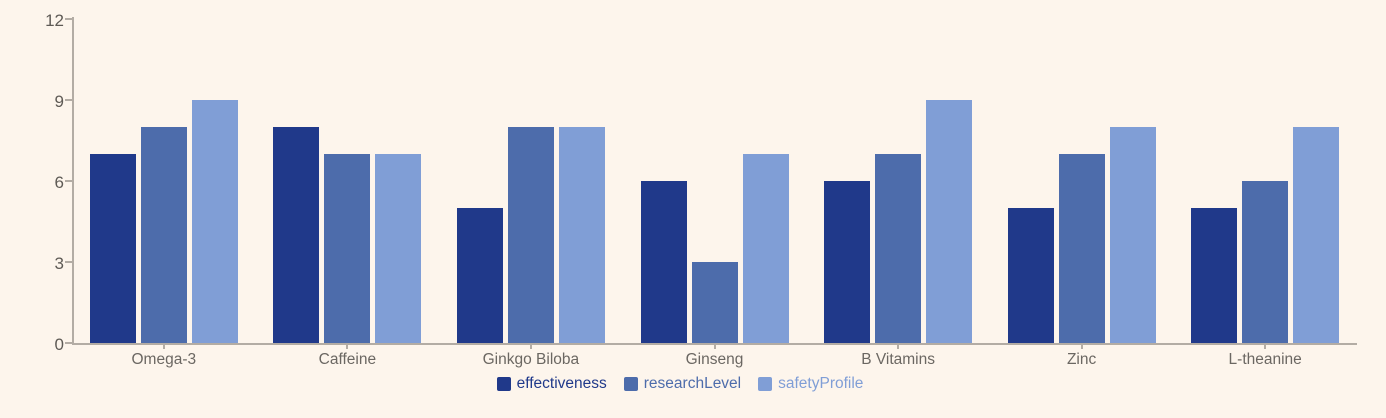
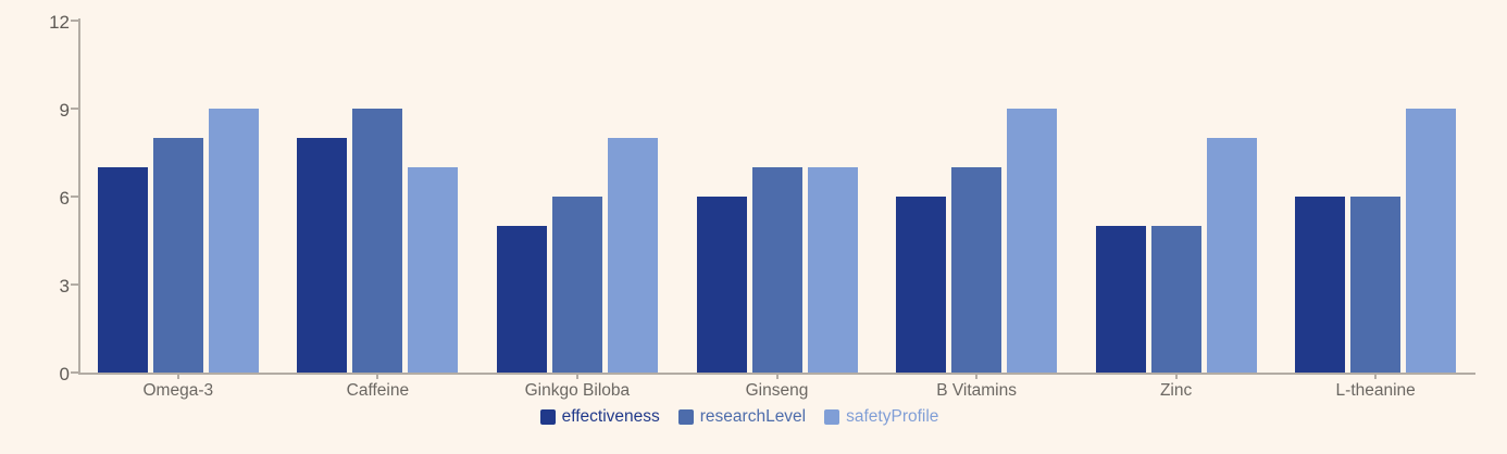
researchLevel/Caffeine: 7 -> 9
researchLevel/Ginkgo Biloba: 8 -> 6
researchLevel/Ginseng: 3 -> 7
researchLevel/Zinc: 7 -> 5
effectiveness/L-theanine: 5 -> 6
safetyProfile/L-theanine: 8 -> 9
